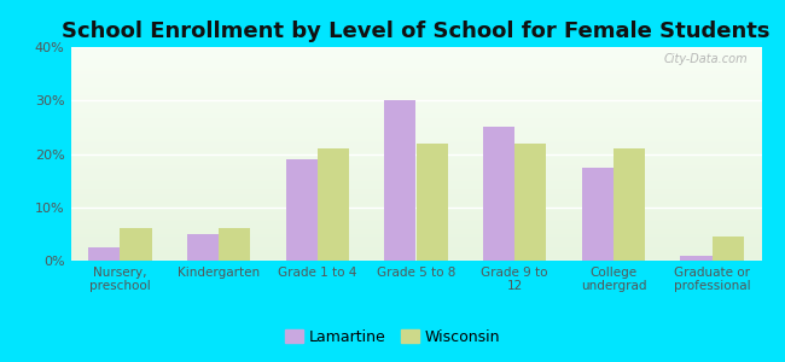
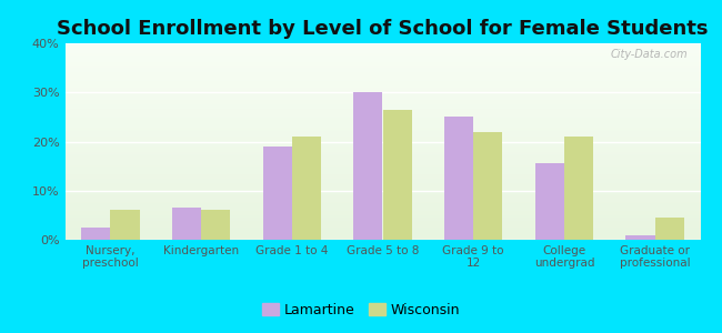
Lamartine/Kindergarten: 5.0% -> 6.5%
Wisconsin/Grade 5 to 8: 22.0% -> 26.5%
Lamartine/College undergrad: 17.5% -> 15.5%
